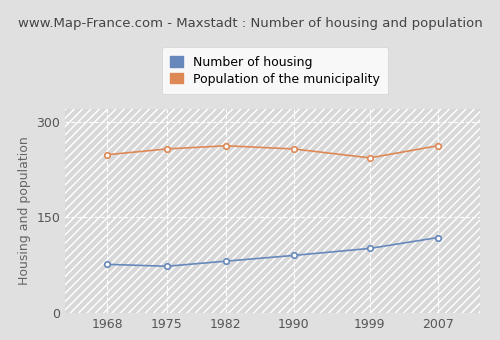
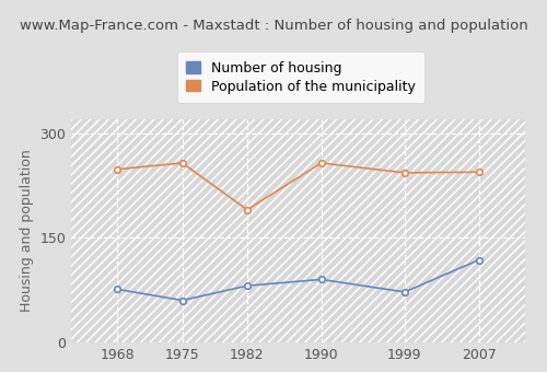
Number of housing/1975: 73 -> 60
Population of the municipality/1982: 262 -> 190
Number of housing/1999: 101 -> 72
Population of the municipality/2007: 262 -> 244
